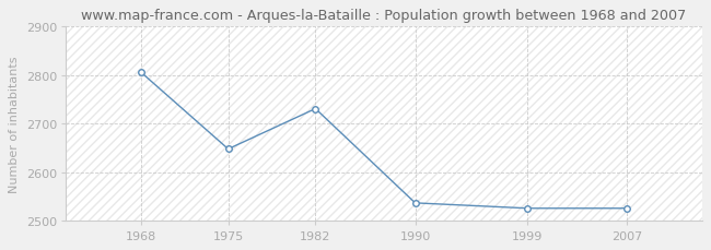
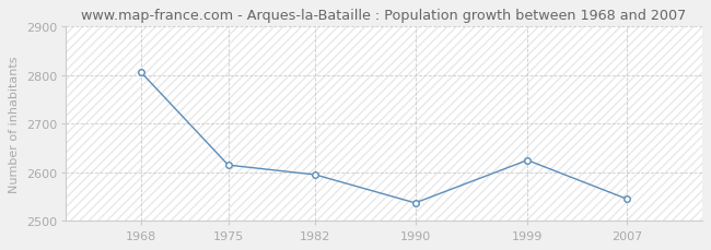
1975: 2648 -> 2615
1982: 2731 -> 2595
1999: 2526 -> 2625
2007: 2526 -> 2545
